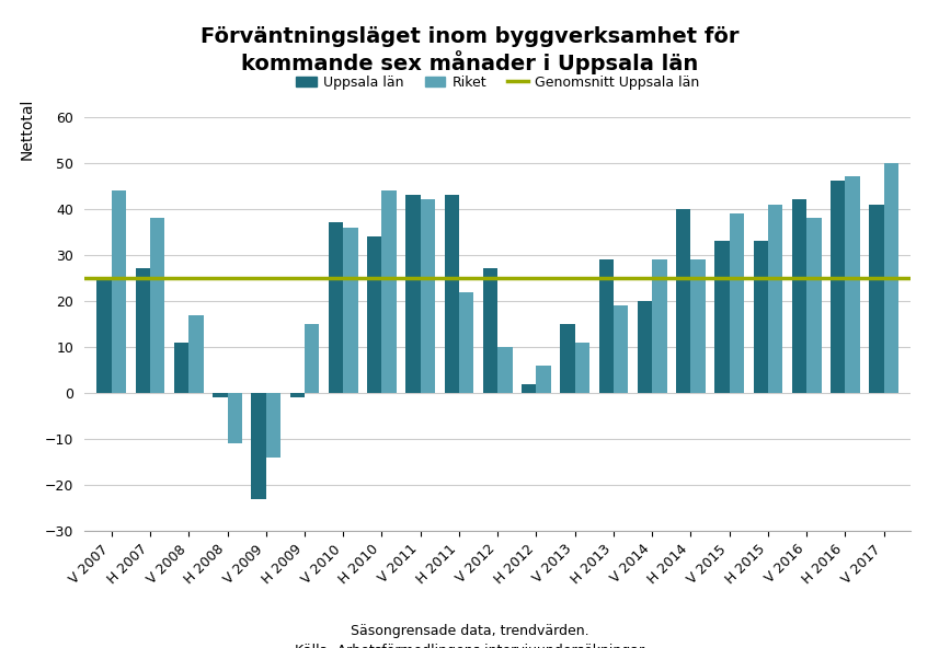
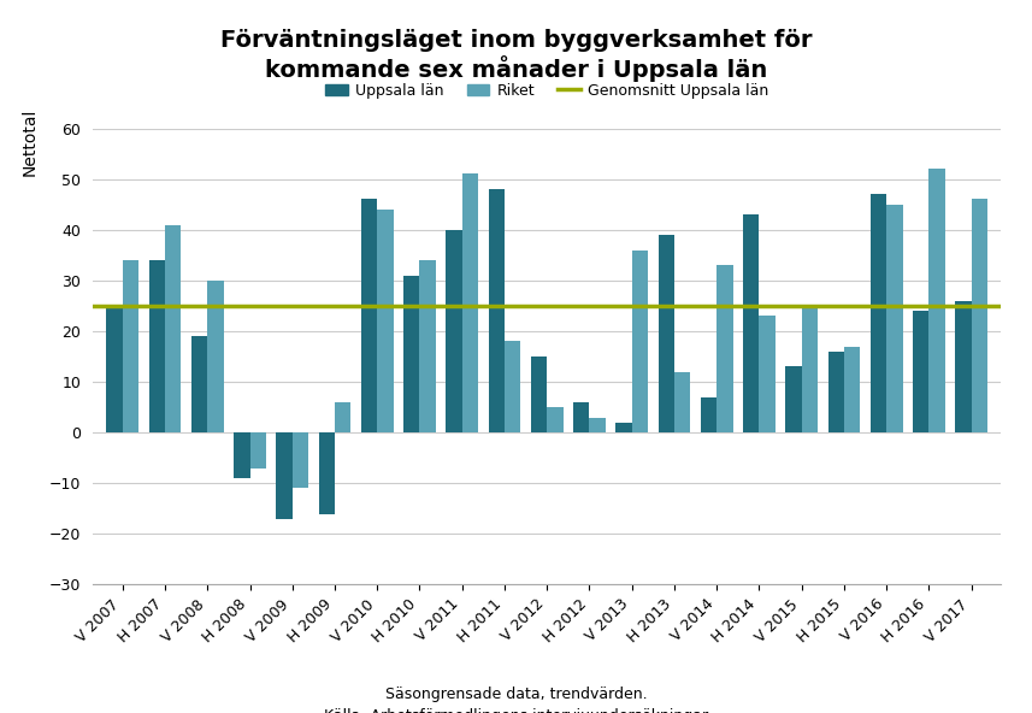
Riket/V 2007: 44 -> 34
Uppsala län/H 2007: 27 -> 34
Riket/H 2007: 38 -> 41
Uppsala län/V 2008: 11 -> 19
Riket/V 2008: 17 -> 30
Uppsala län/H 2008: -1 -> -9
Riket/H 2008: -11 -> -7
Uppsala län/V 2009: -23 -> -17
Riket/V 2009: -14 -> -11
Uppsala län/H 2009: -1 -> -16
Riket/H 2009: 15 -> 6
Uppsala län/V 2010: 37 -> 46
Riket/V 2010: 36 -> 44
Uppsala län/H 2010: 34 -> 31
Riket/H 2010: 44 -> 34
Uppsala län/V 2011: 43 -> 40
Riket/V 2011: 42 -> 51
Uppsala län/H 2011: 43 -> 48
Riket/H 2011: 22 -> 18
Uppsala län/V 2012: 27 -> 15
Riket/V 2012: 10 -> 5
Uppsala län/H 2012: 2 -> 6
Riket/H 2012: 6 -> 3
Uppsala län/V 2013: 15 -> 2
Riket/V 2013: 11 -> 36
Uppsala län/H 2013: 29 -> 39
Riket/H 2013: 19 -> 12
Uppsala län/V 2014: 20 -> 7
Riket/V 2014: 29 -> 33
Uppsala län/H 2014: 40 -> 43
Riket/H 2014: 29 -> 23
Uppsala län/V 2015: 33 -> 13
Riket/V 2015: 39 -> 25
Uppsala län/H 2015: 33 -> 16
Riket/H 2015: 41 -> 17
Uppsala län/V 2016: 42 -> 47
Riket/V 2016: 38 -> 45
Uppsala län/H 2016: 46 -> 24
Riket/H 2016: 47 -> 52
Uppsala län/V 2017: 41 -> 26
Riket/V 2017: 50 -> 46
